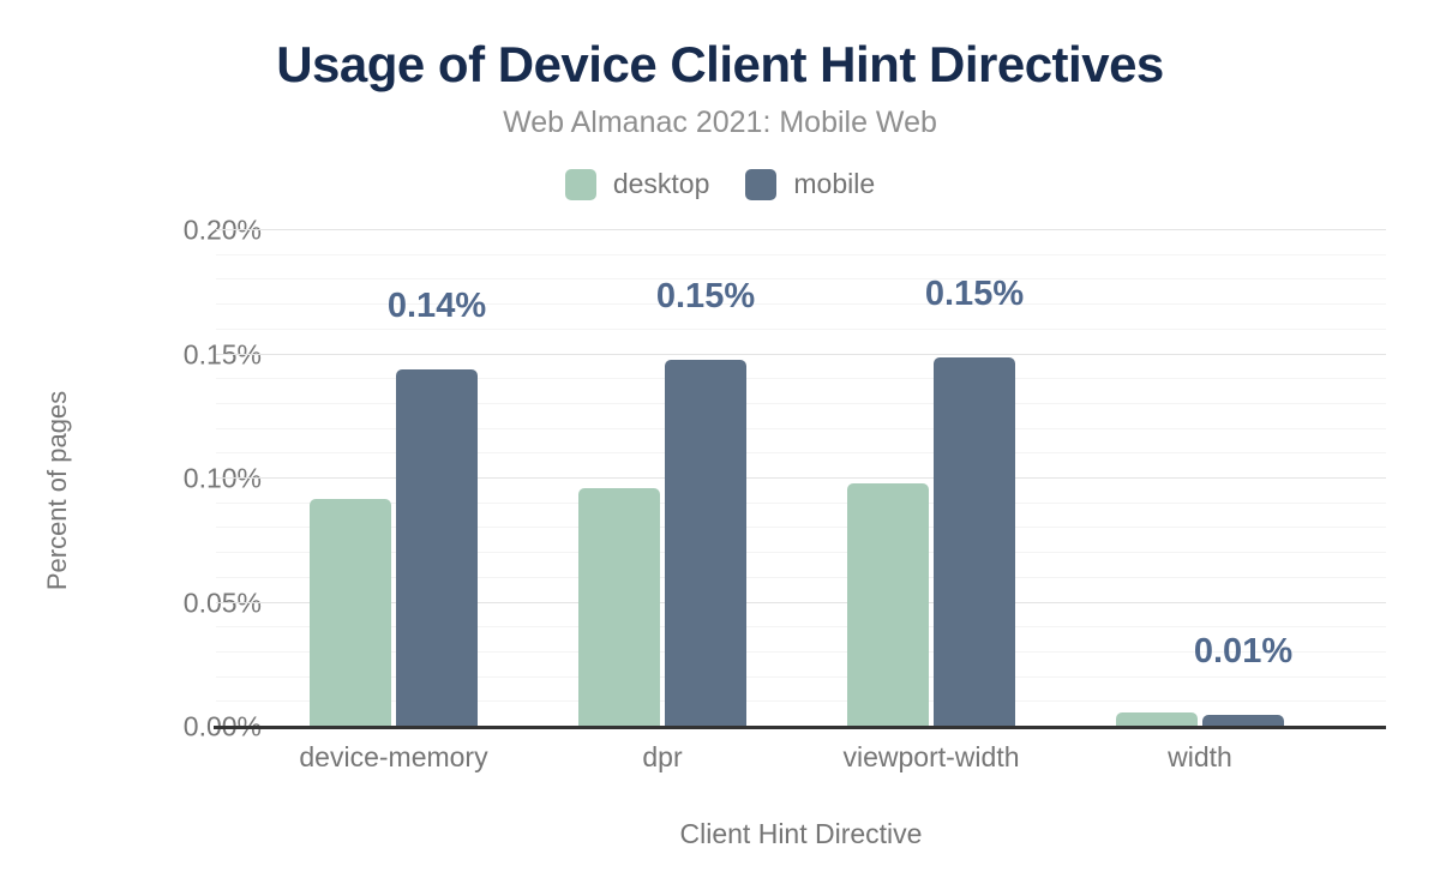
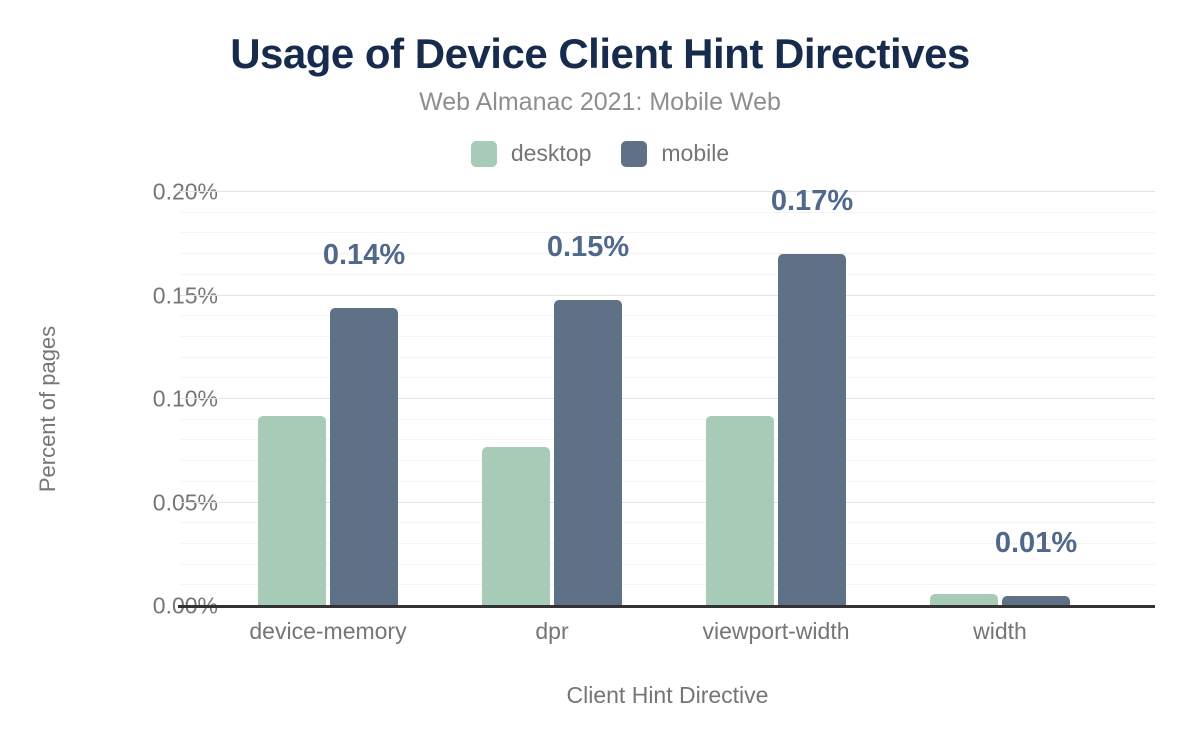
desktop/dpr: 0.096% -> 0.077%
desktop/viewport-width: 0.098% -> 0.092%
mobile/viewport-width: 0.15% -> 0.17%
